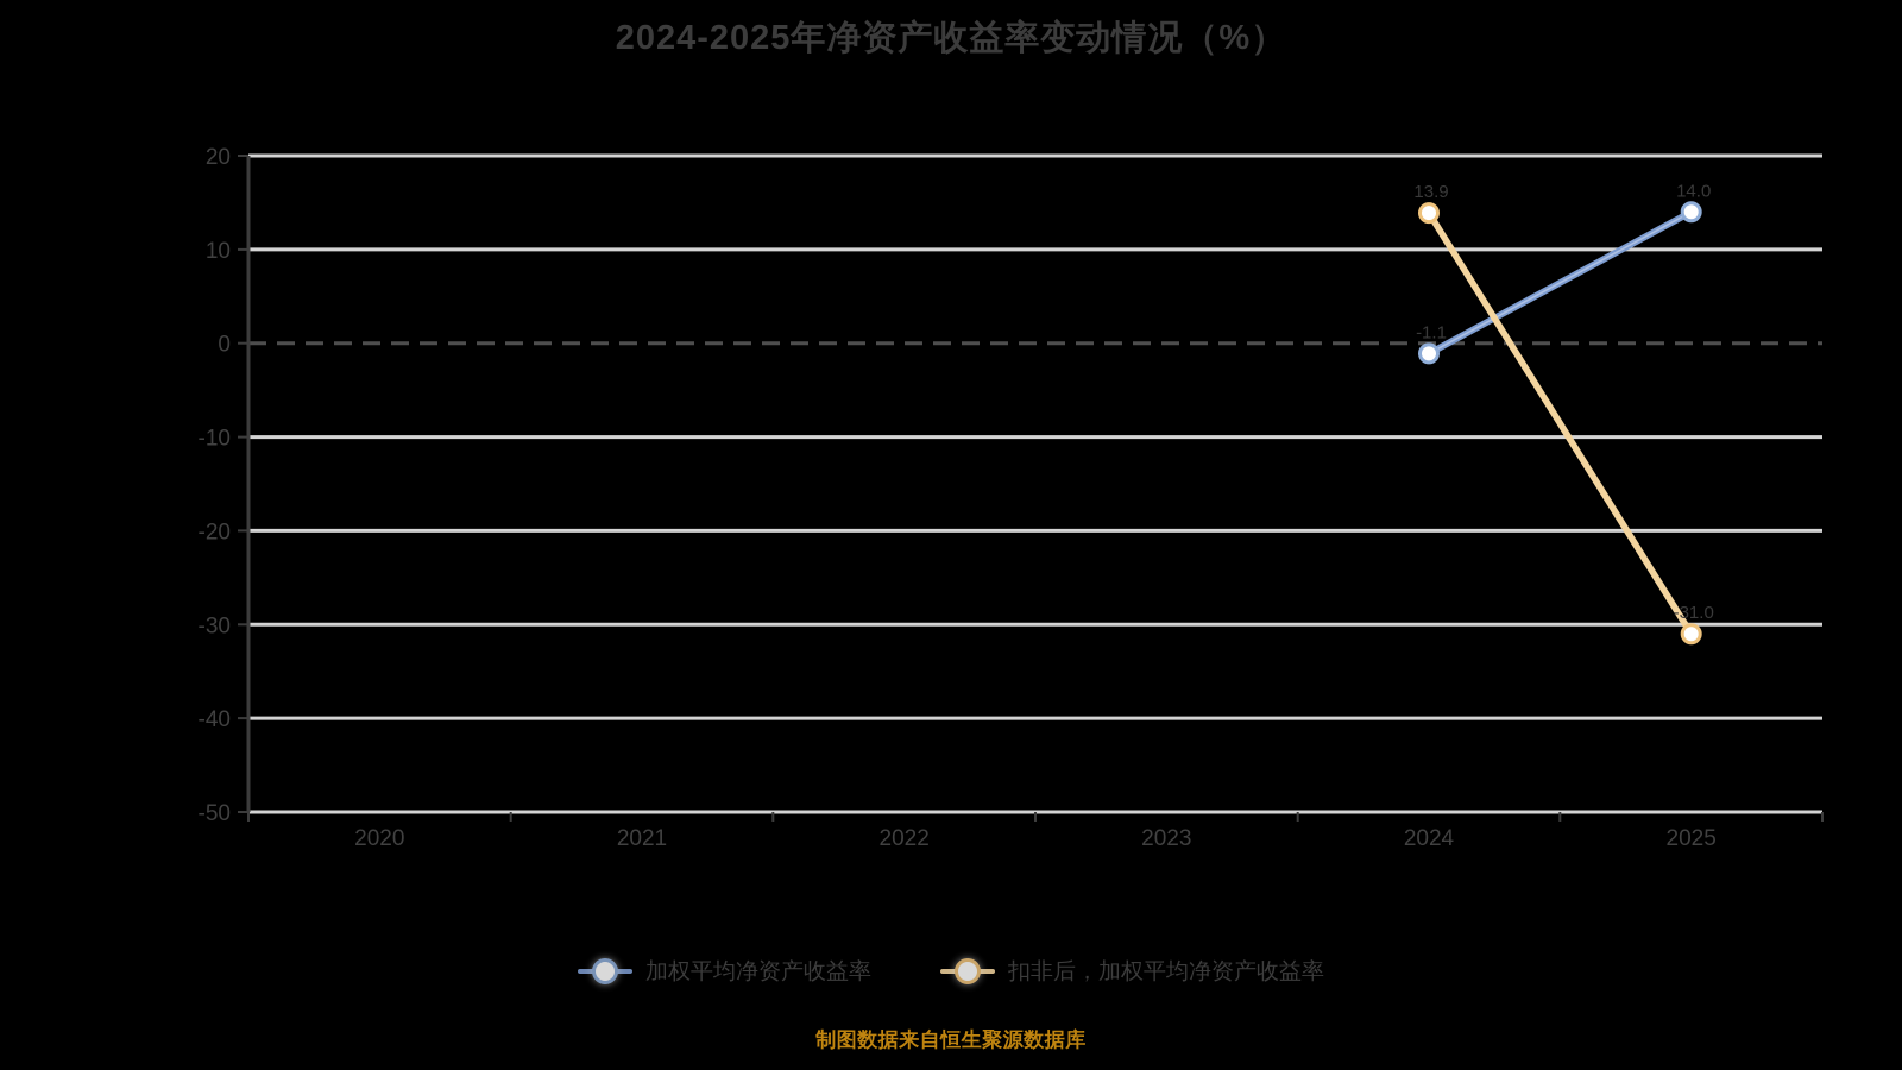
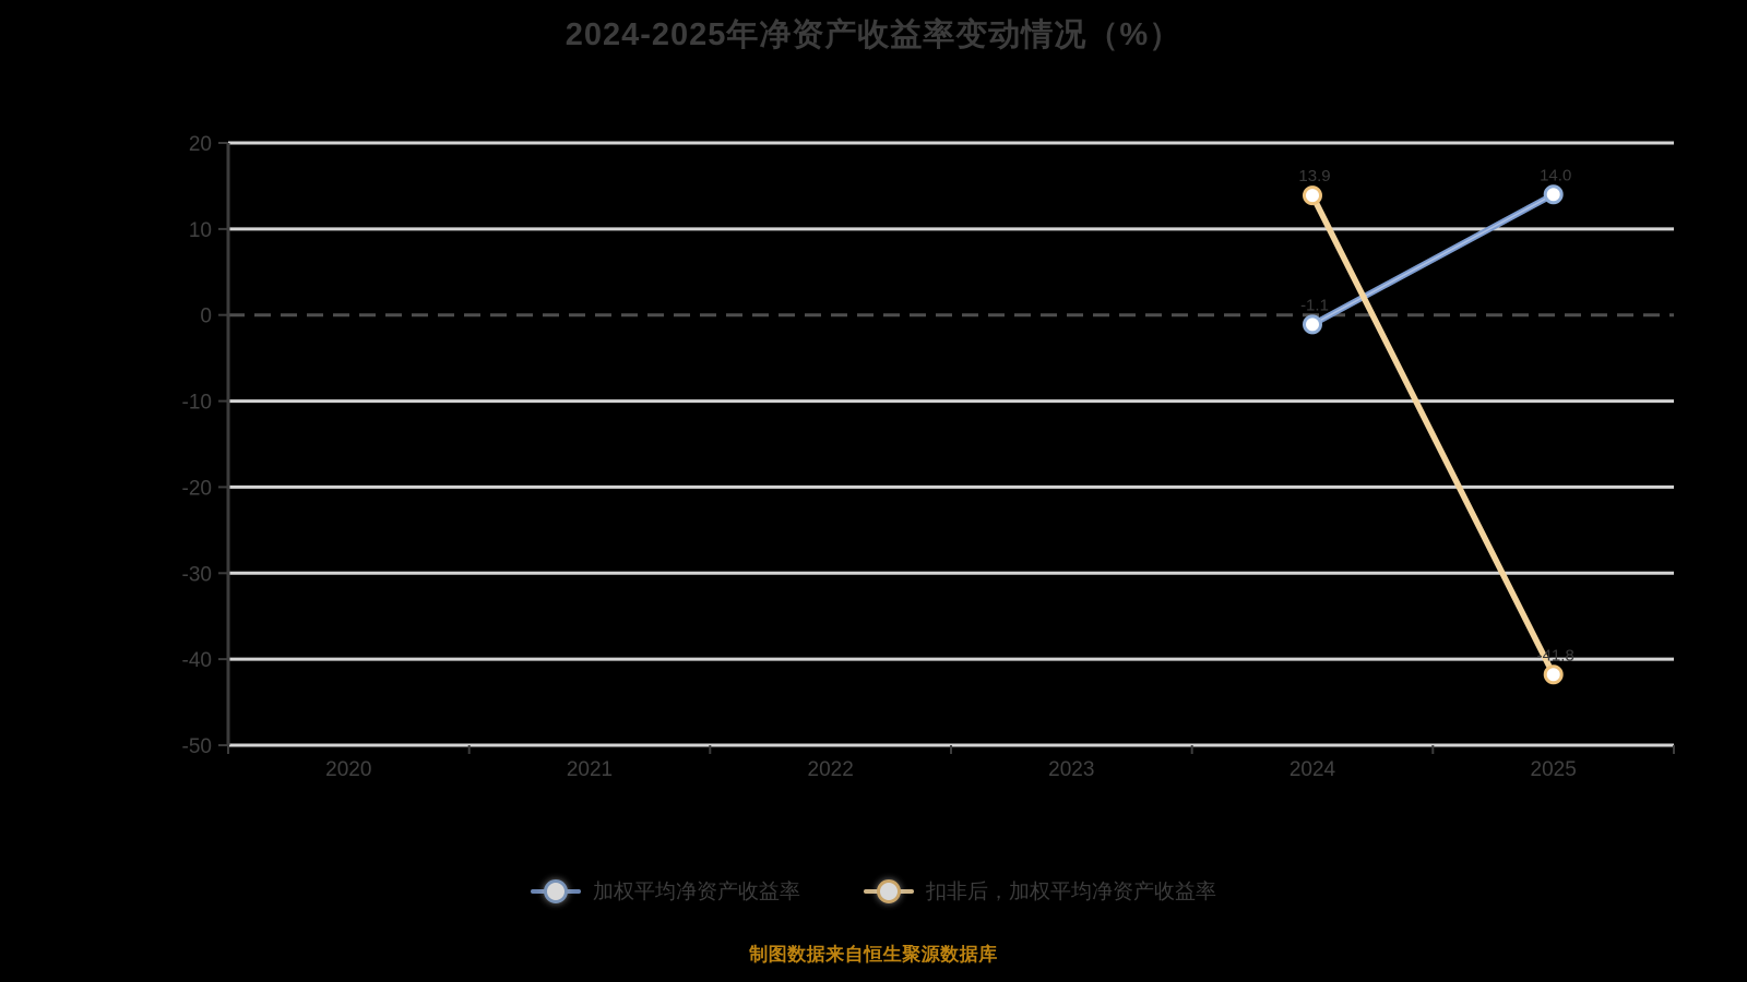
扣非后，加权平均净资产收益率/2025: -31.0 -> -41.8
